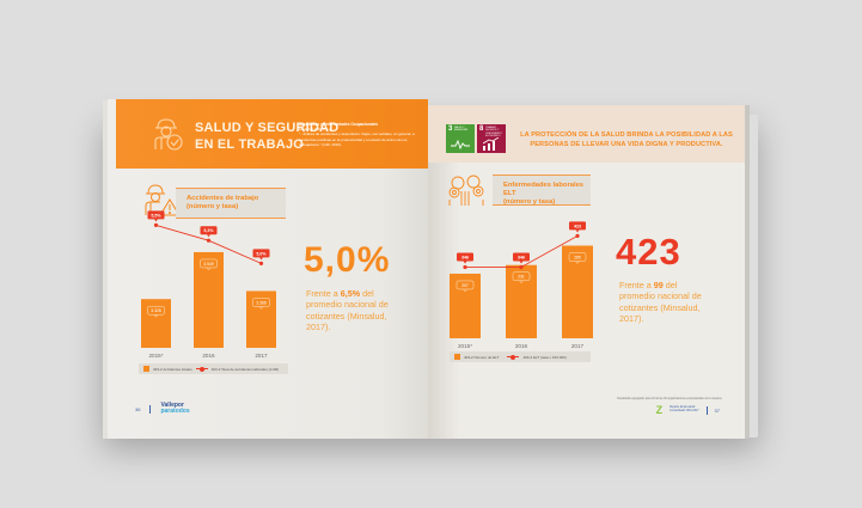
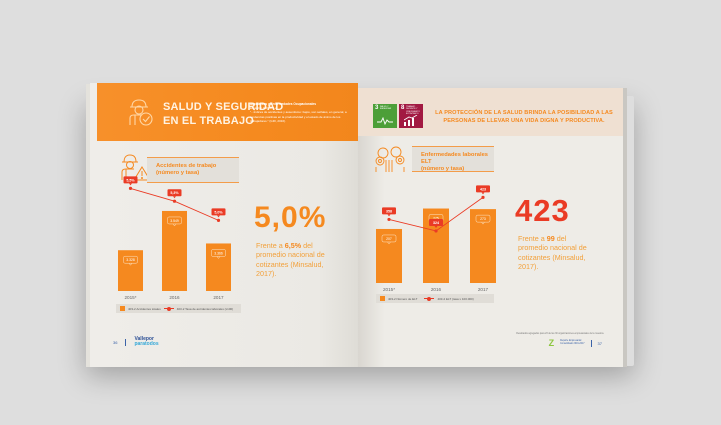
Enfermedades laborales ELT (número y tasa)/403-2 ELT (tasa x 100.000)/2015*: 346 -> 358
Enfermedades laborales ELT (número y tasa)/403-2 Número de ELT/2016: 231 -> 275
Enfermedades laborales ELT (número y tasa)/403-2 ELT (tasa x 100.000)/2016: 346 -> 324
Enfermedades laborales ELT (número y tasa)/403-2 Número de ELT/2017: 285 -> 273
